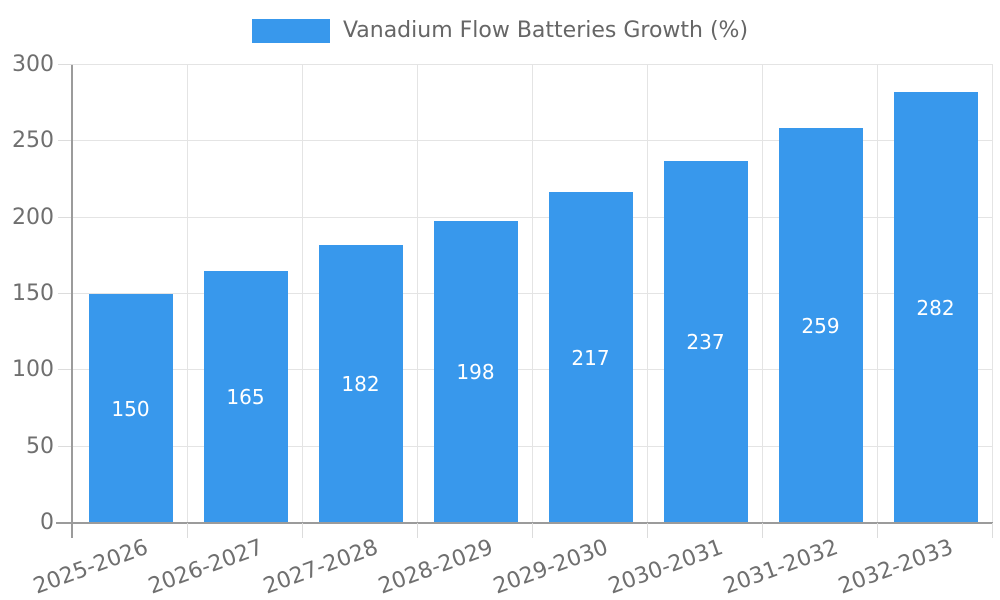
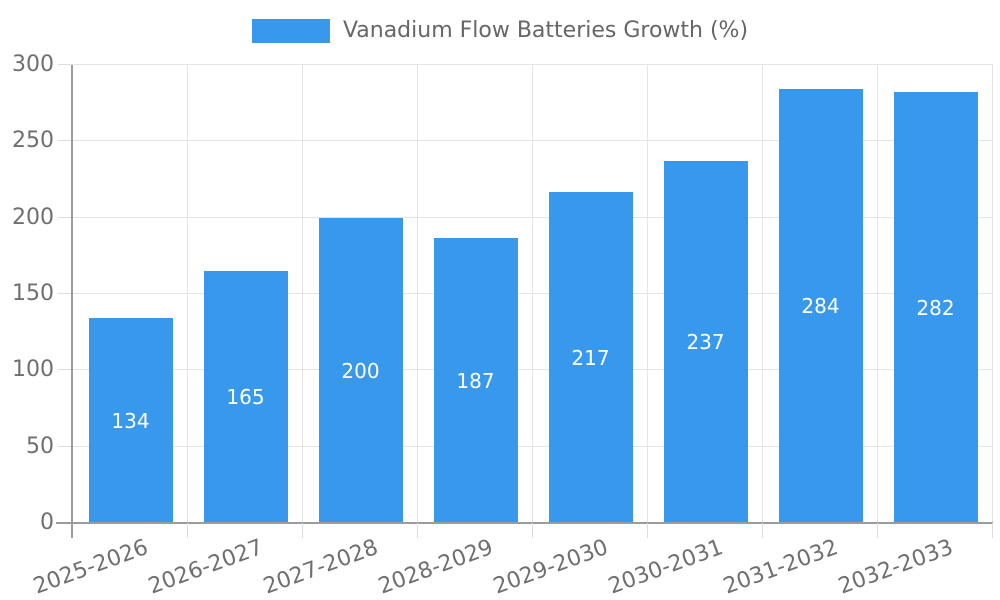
2025-2026: 150 -> 134
2027-2028: 182 -> 200
2028-2029: 198 -> 187
2031-2032: 259 -> 284
